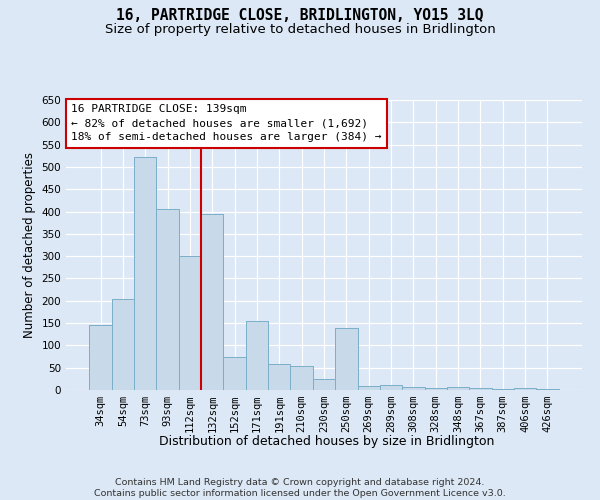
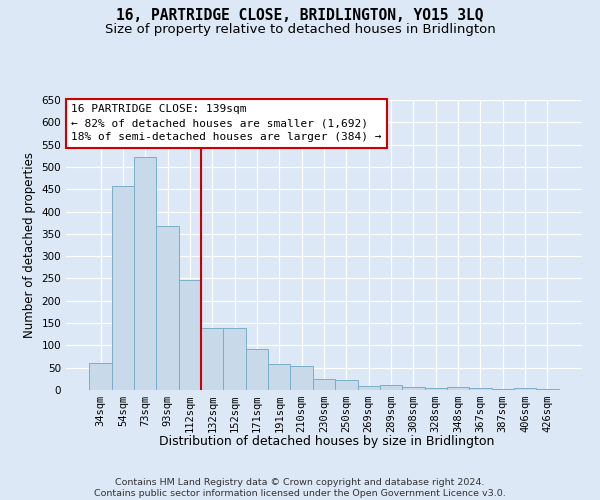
34sqm: 145 -> 60
54sqm: 205 -> 457
93sqm: 405 -> 367
112sqm: 300 -> 247
132sqm: 395 -> 140
152sqm: 75 -> 140
171sqm: 155 -> 92
250sqm: 140 -> 23
